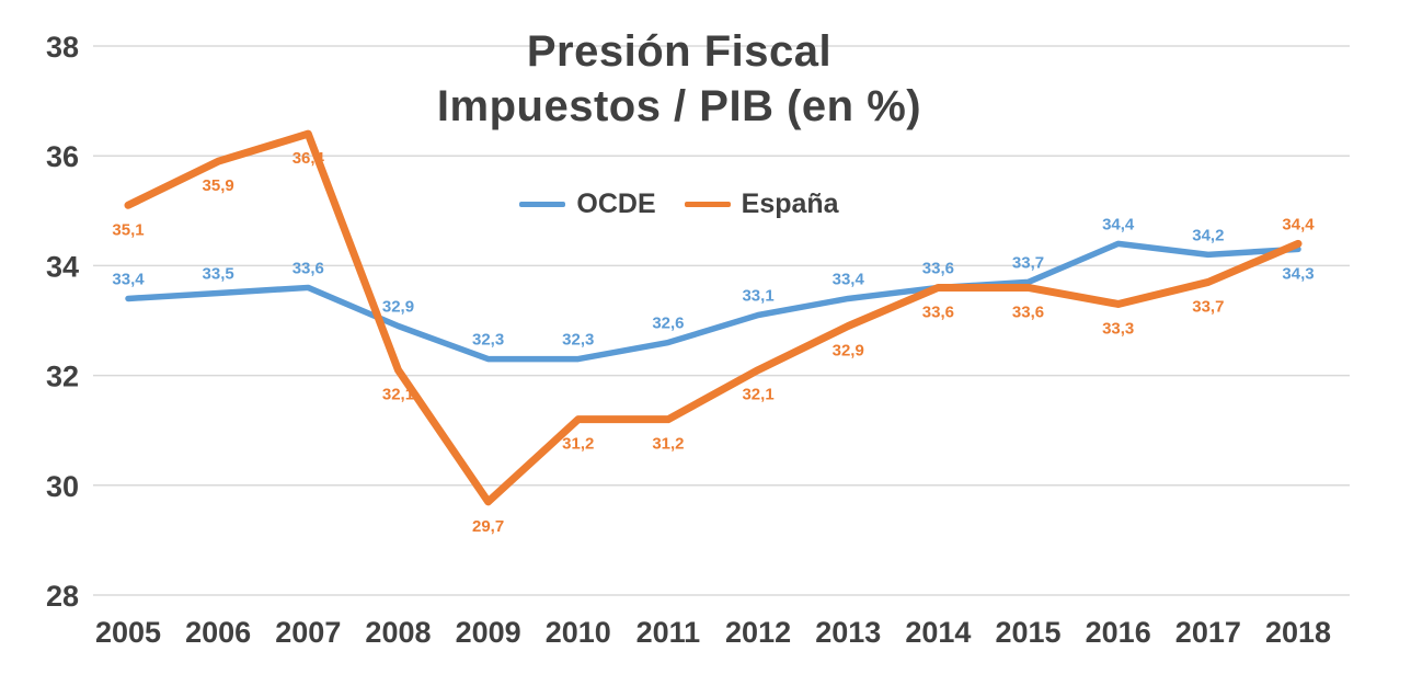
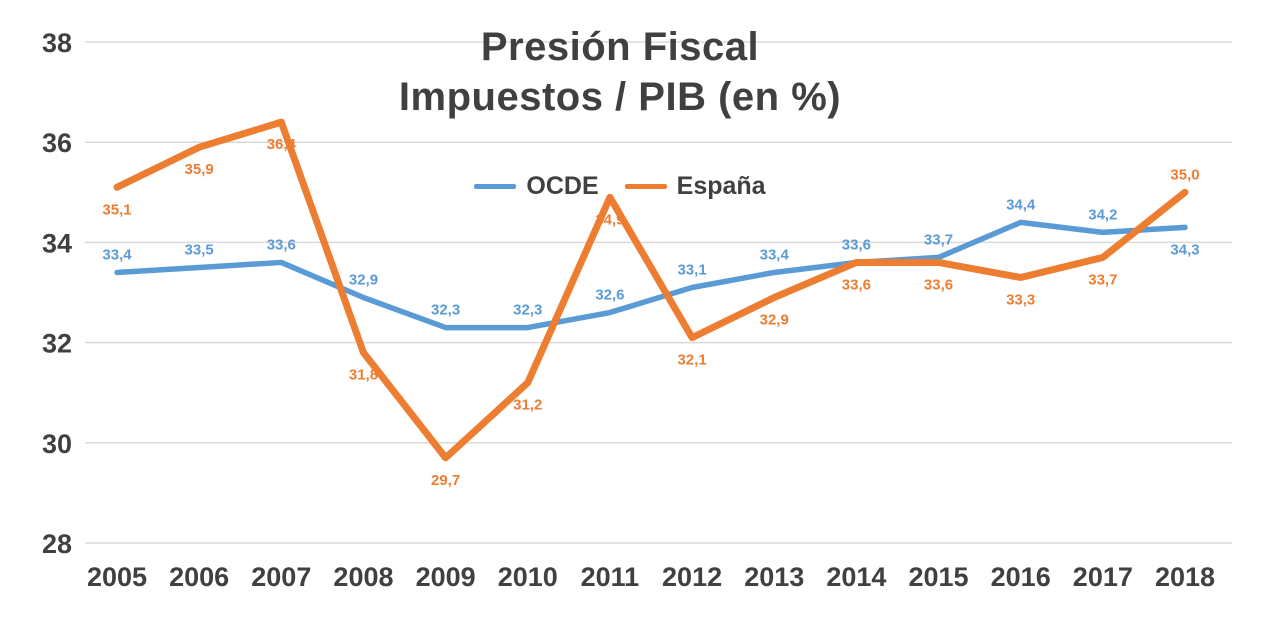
España/2008: 32,1 -> 31,8
España/2011: 31,2 -> 34,9
España/2018: 34,4 -> 35,0
